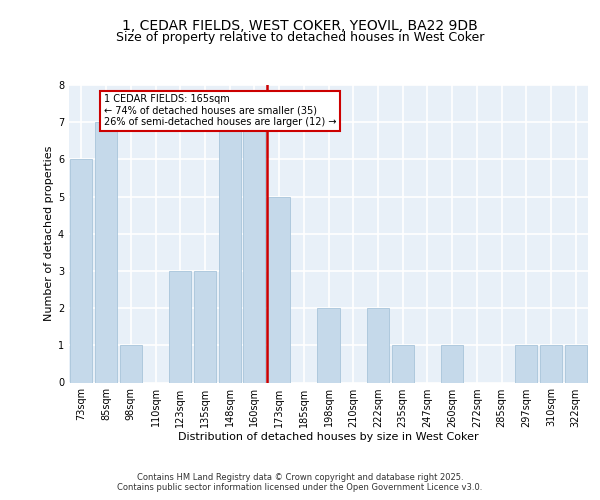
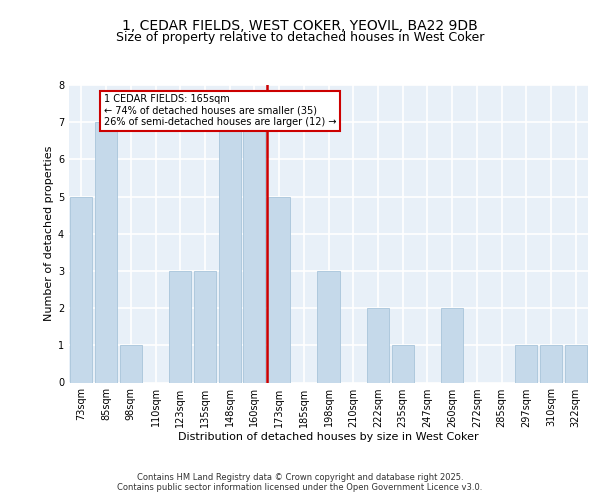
73sqm: 6 -> 5
198sqm: 2 -> 3
260sqm: 1 -> 2
